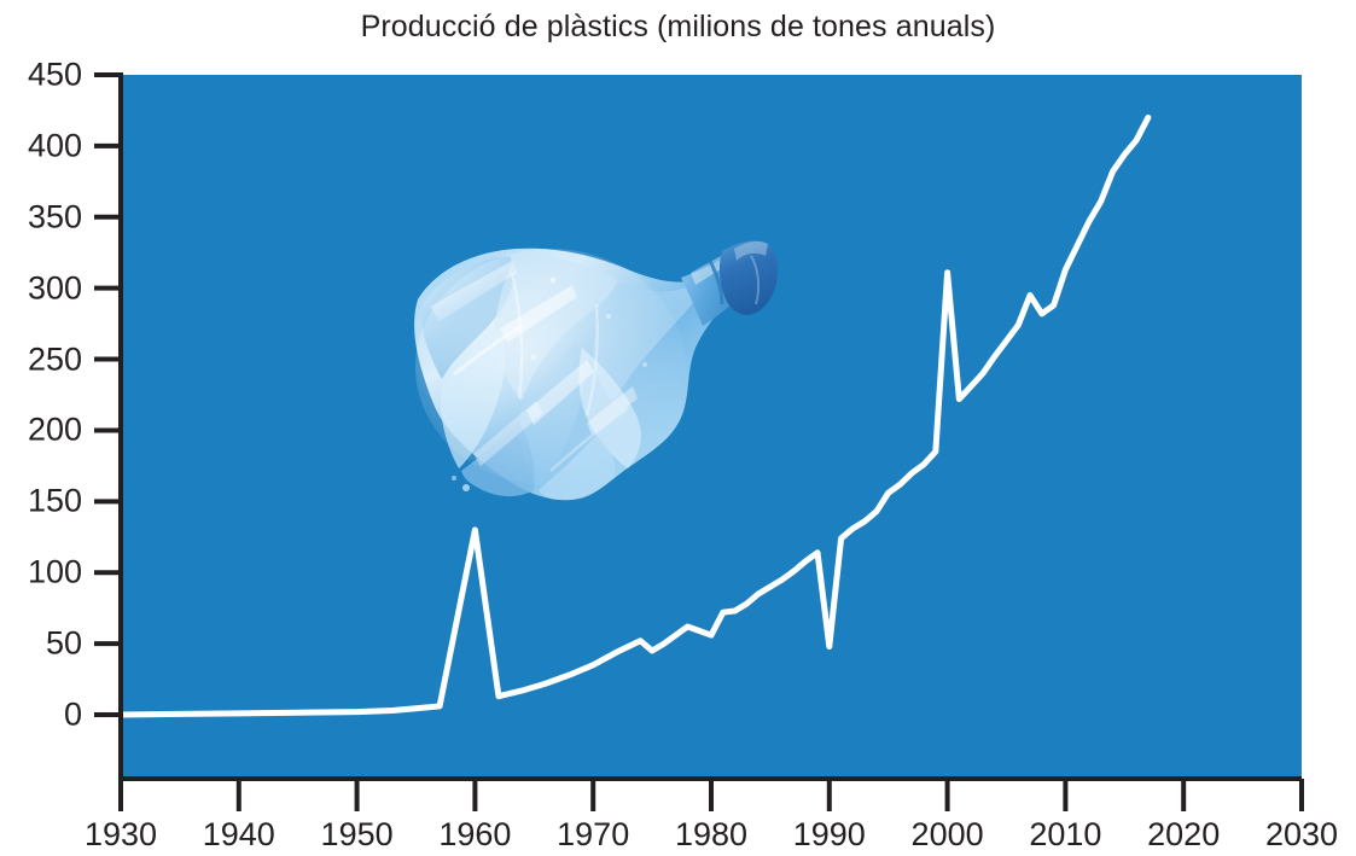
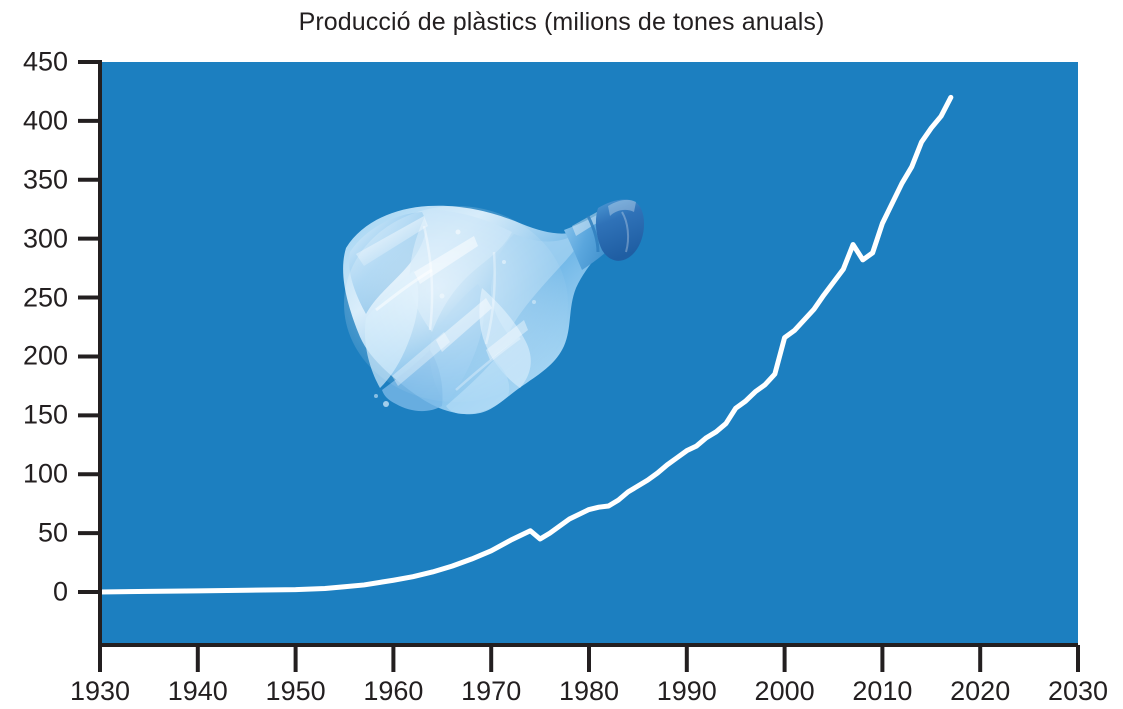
1960: 130 -> 10
1980: 56 -> 70
1990: 48 -> 120
2000: 311 -> 216
